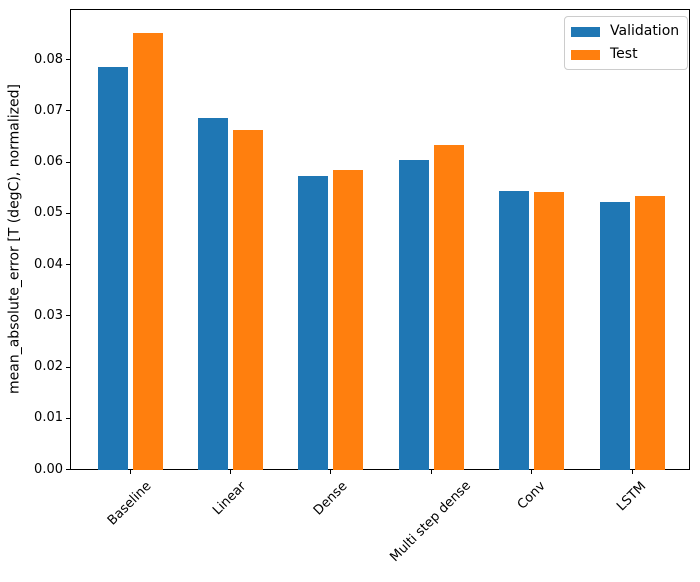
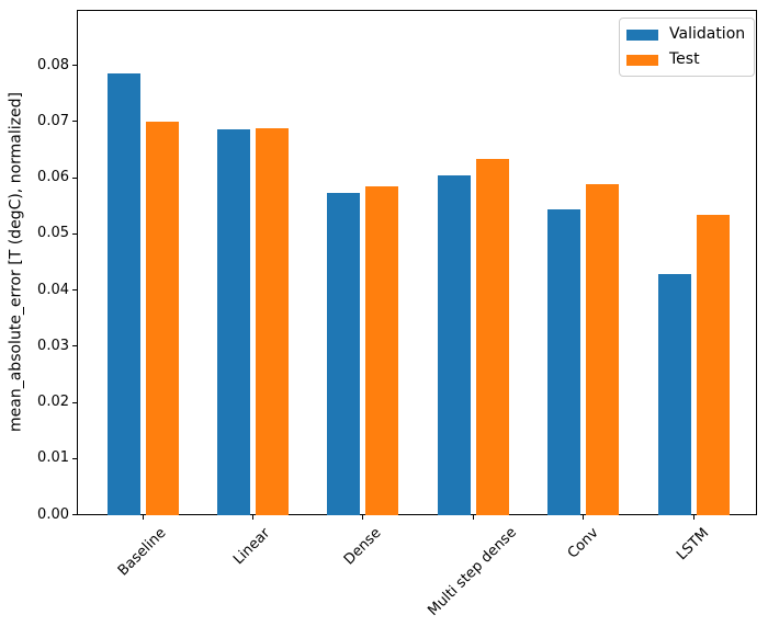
Test/Baseline: 0.085 -> 0.070
Test/Linear: 0.066 -> 0.069
Test/Conv: 0.054 -> 0.059
Validation/LSTM: 0.052 -> 0.043
